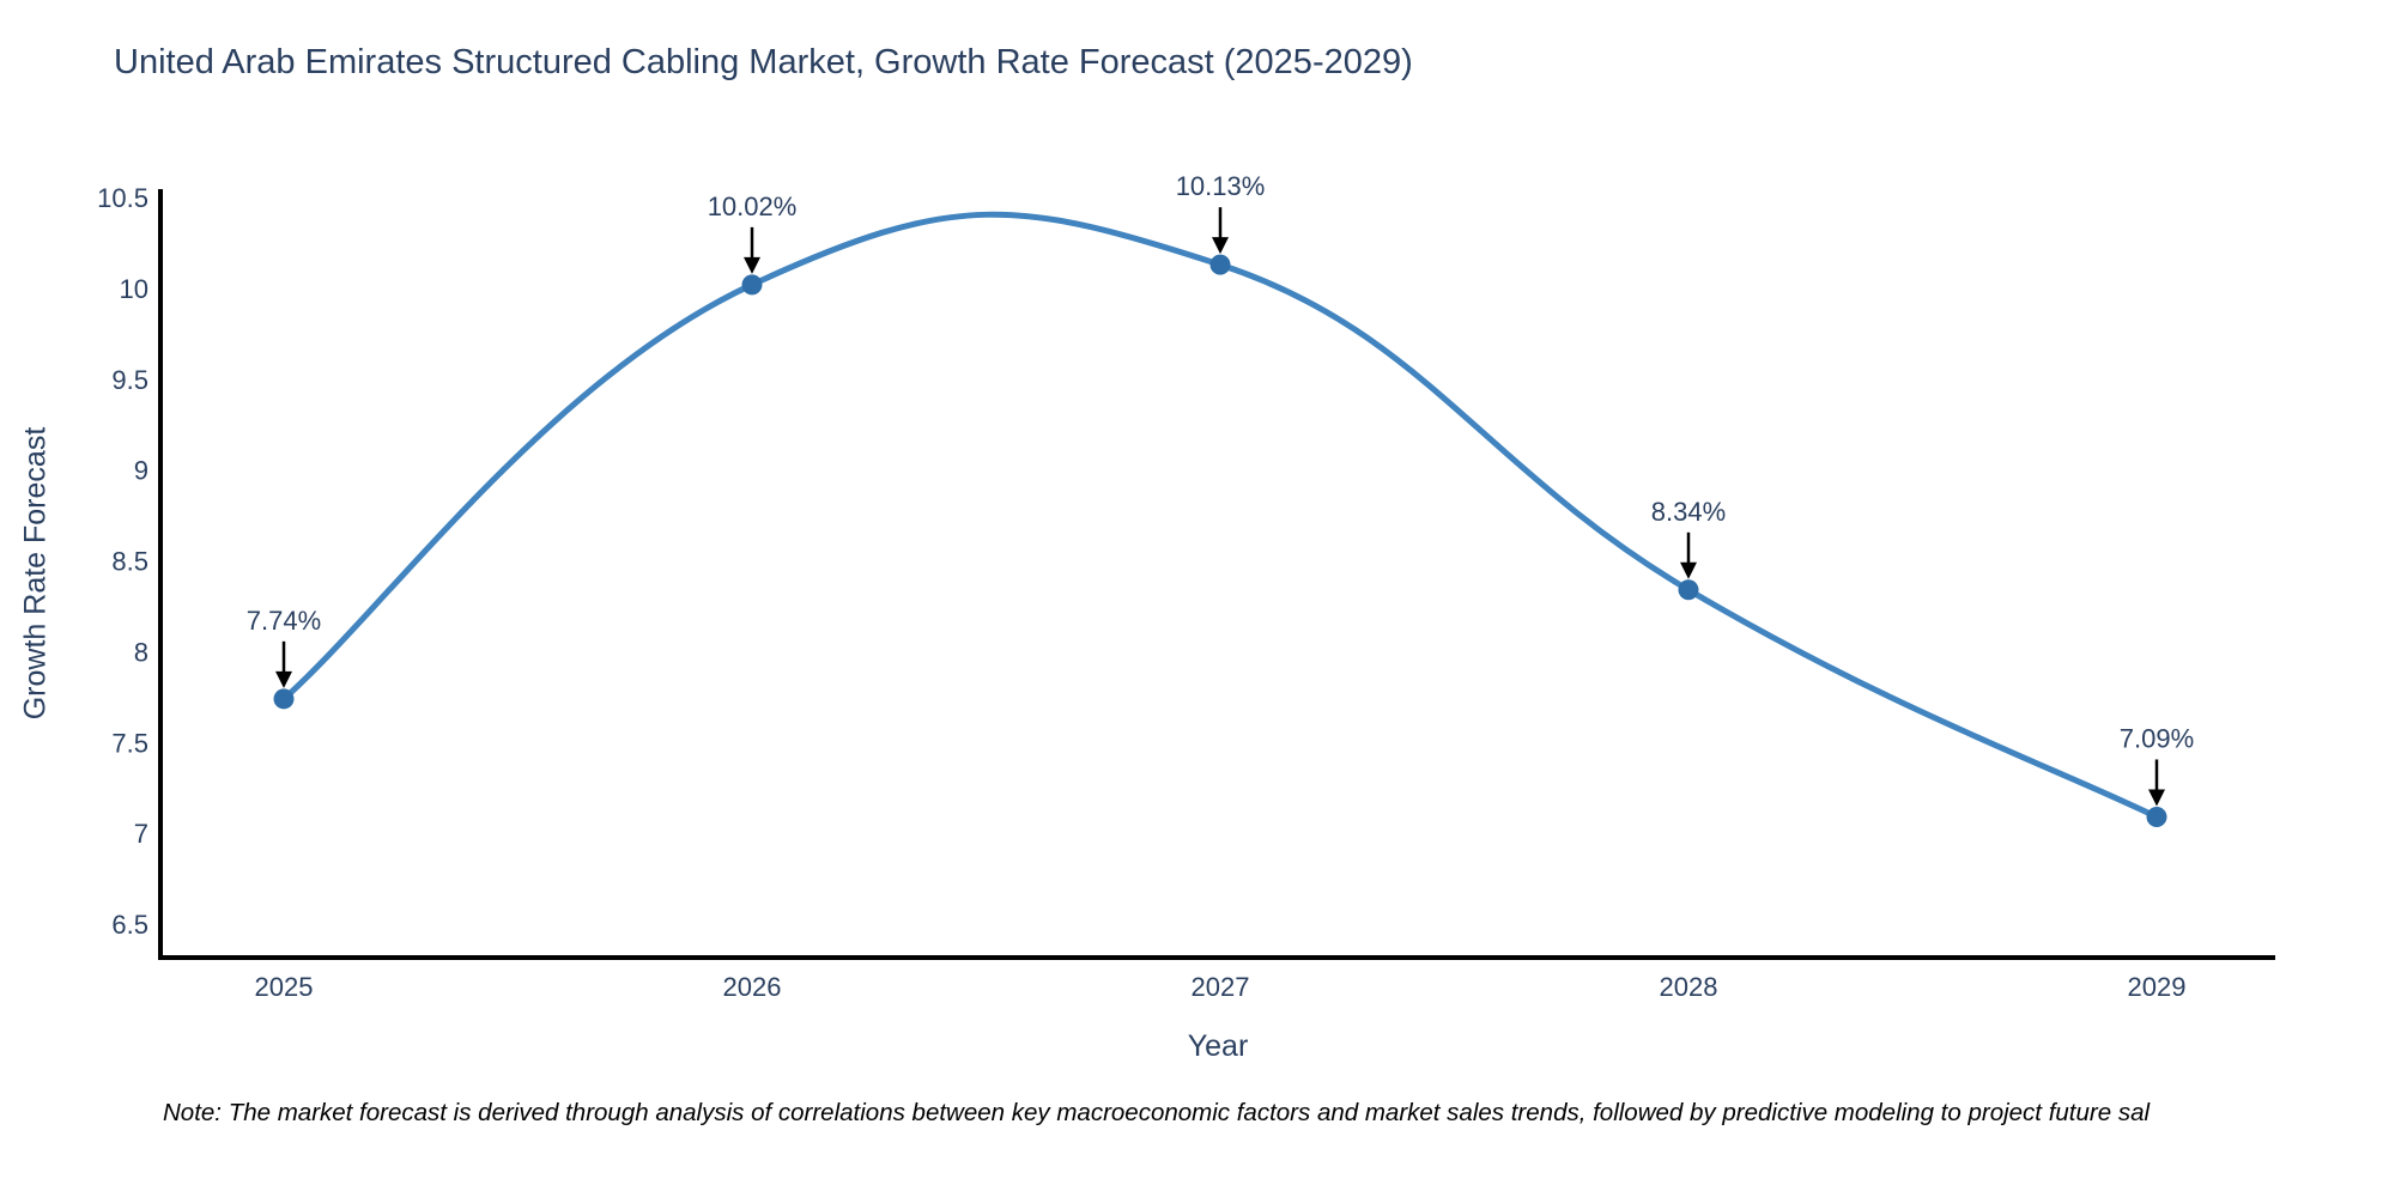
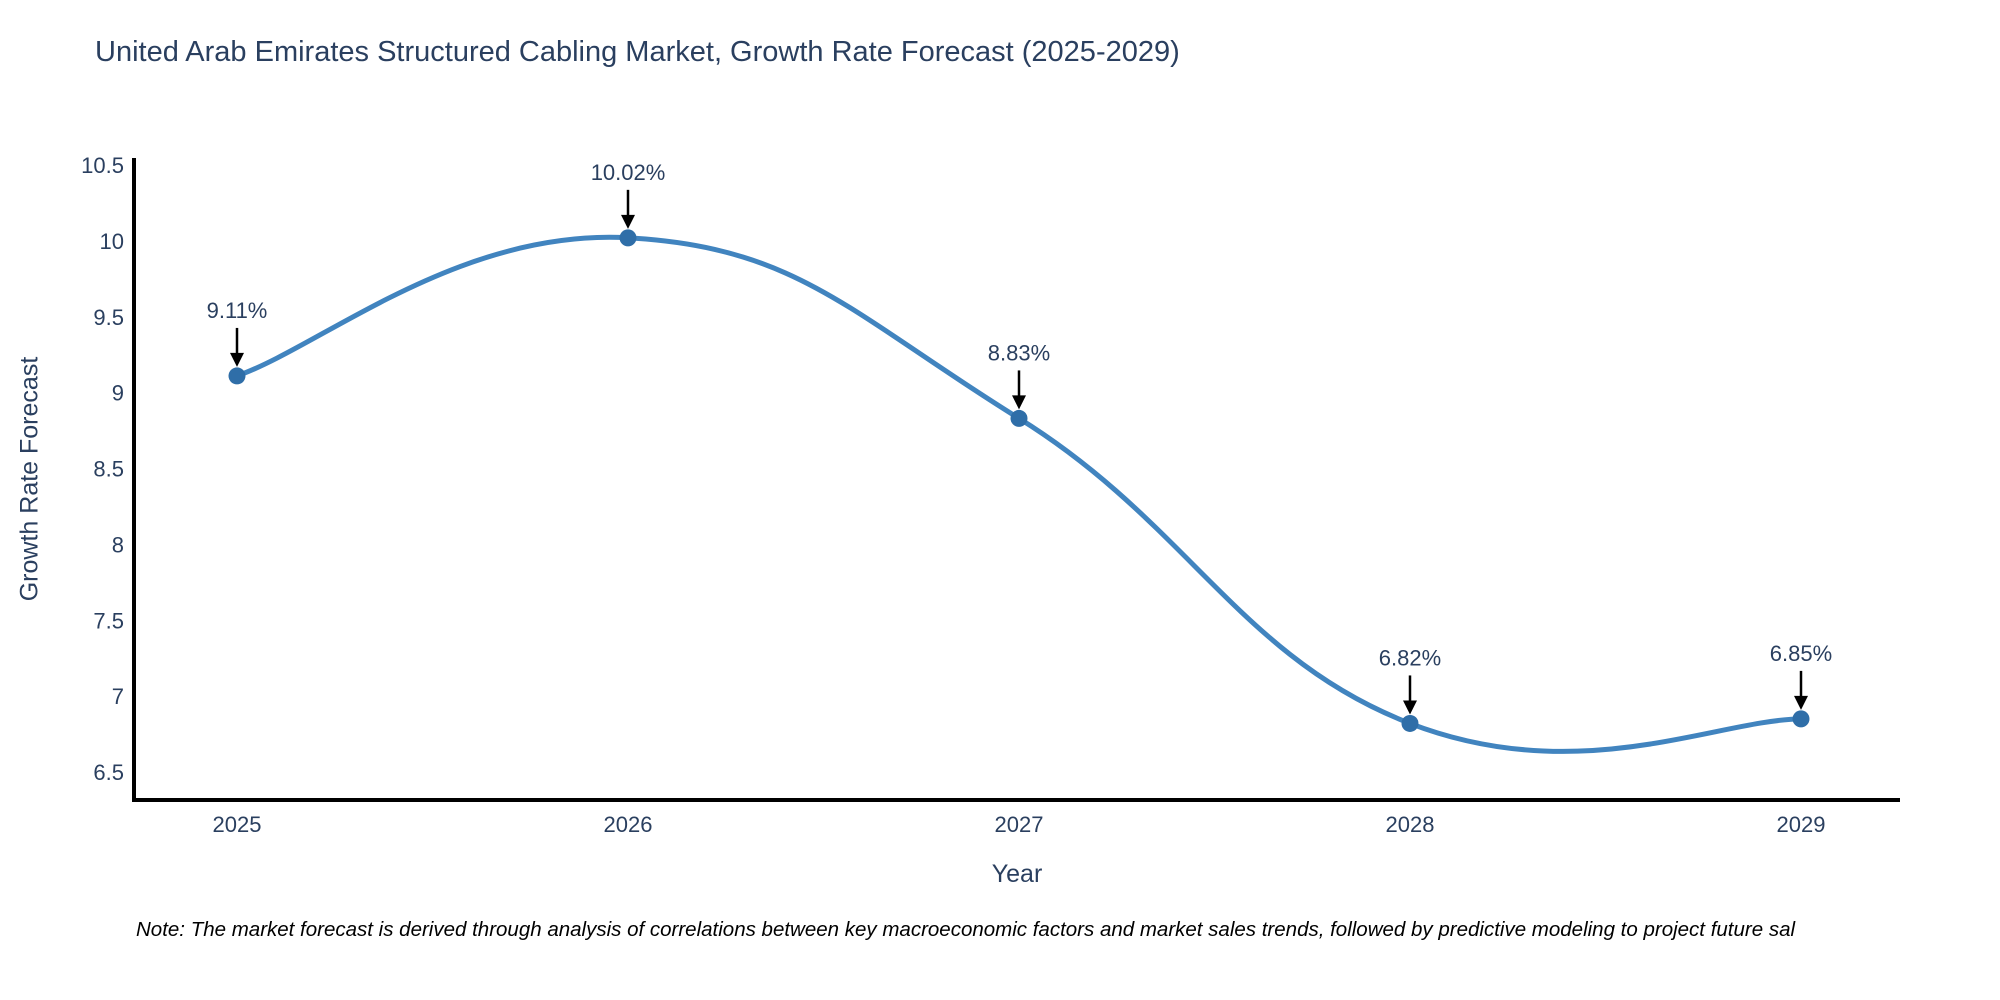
2025: 7.74% -> 9.11%
2027: 10.13% -> 8.83%
2028: 8.34% -> 6.82%
2029: 7.09% -> 6.85%
